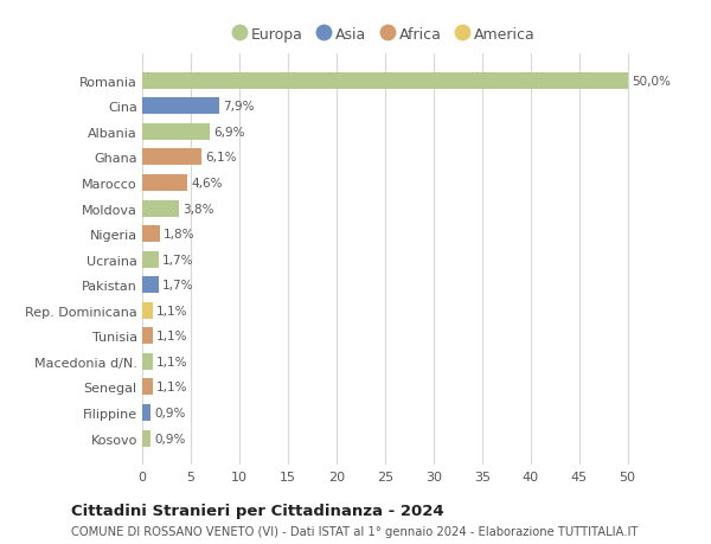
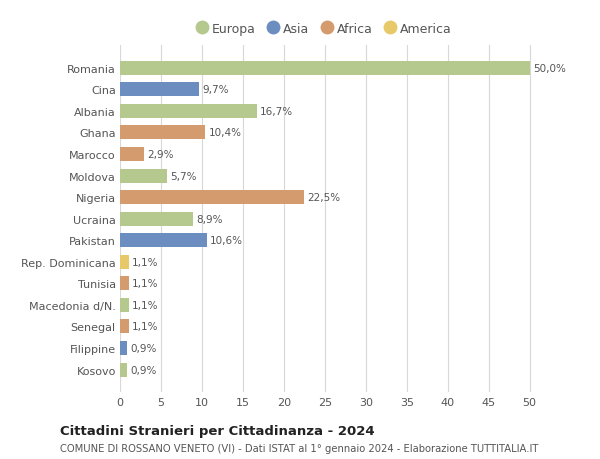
Cina: 7,9% -> 9,7%
Albania: 6,9% -> 16,7%
Ghana: 6,1% -> 10,4%
Marocco: 4,6% -> 2,9%
Moldova: 3,8% -> 5,7%
Nigeria: 1,8% -> 22,5%
Ucraina: 1,7% -> 8,9%
Pakistan: 1,7% -> 10,6%
